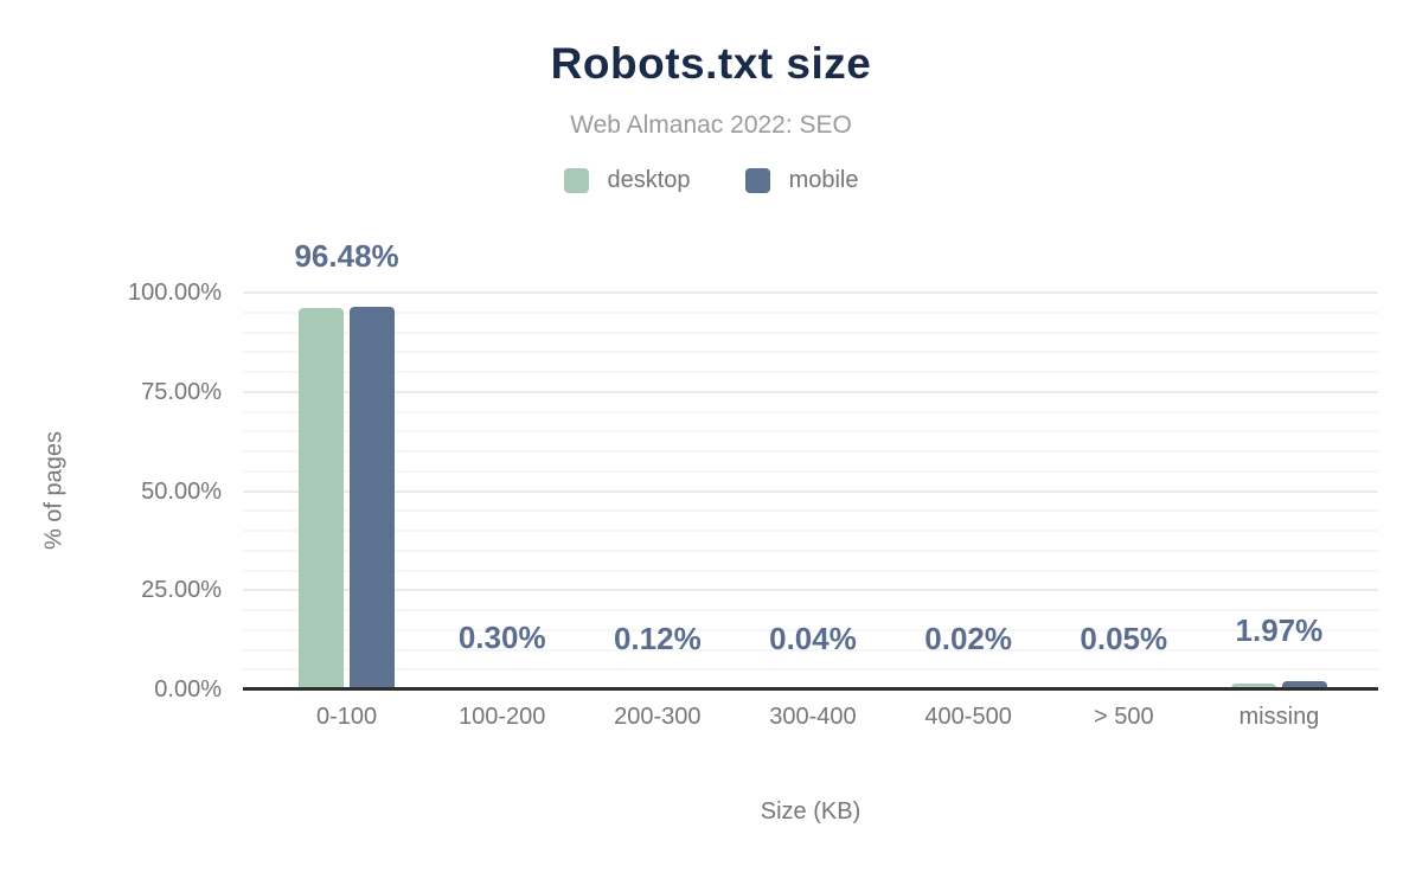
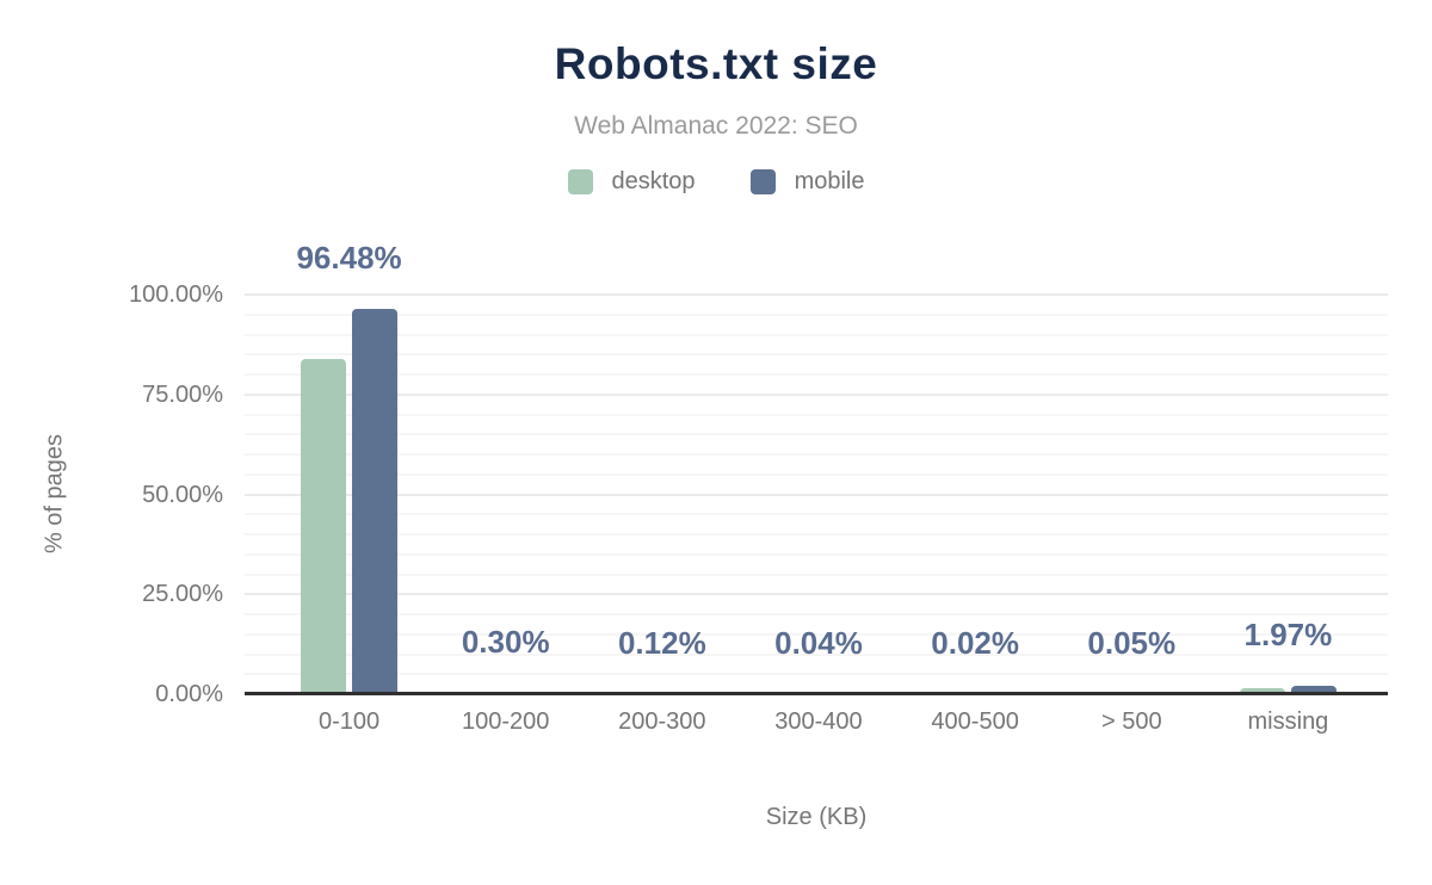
desktop/0-100: 96% -> 84%
